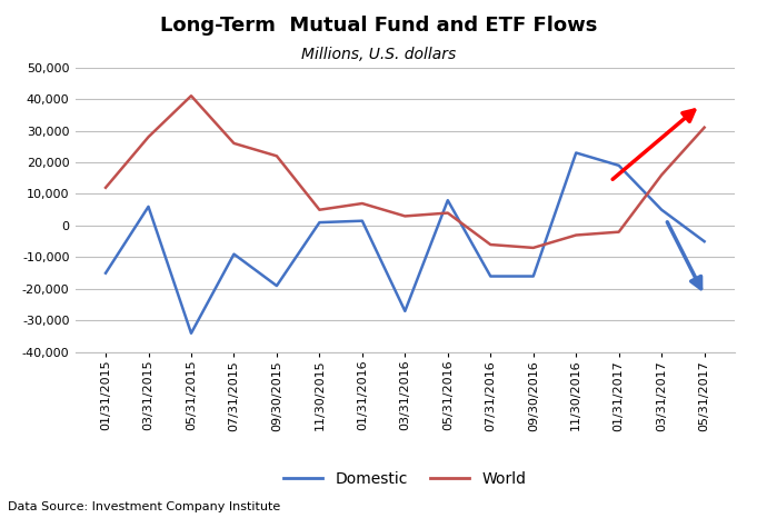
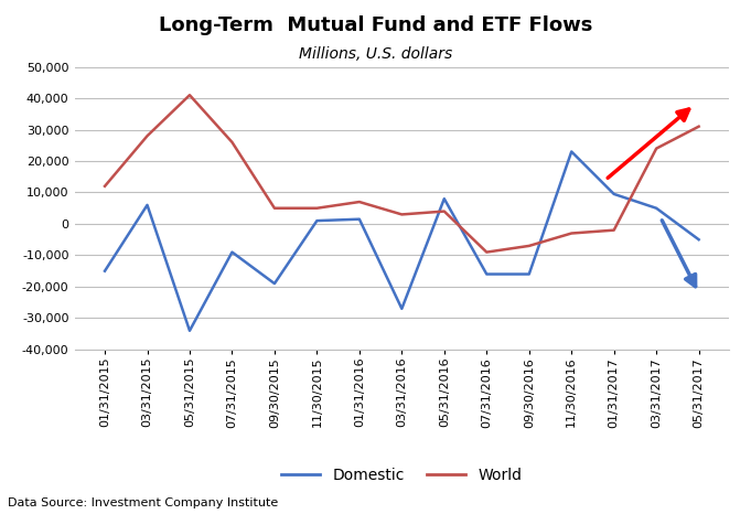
World/09/30/2015: 22,000 -> 5,000
World/07/31/2016: -6,000 -> -9,000
Domestic/01/31/2017: 19,000 -> 9,500
World/03/31/2017: 16,000 -> 24,000
